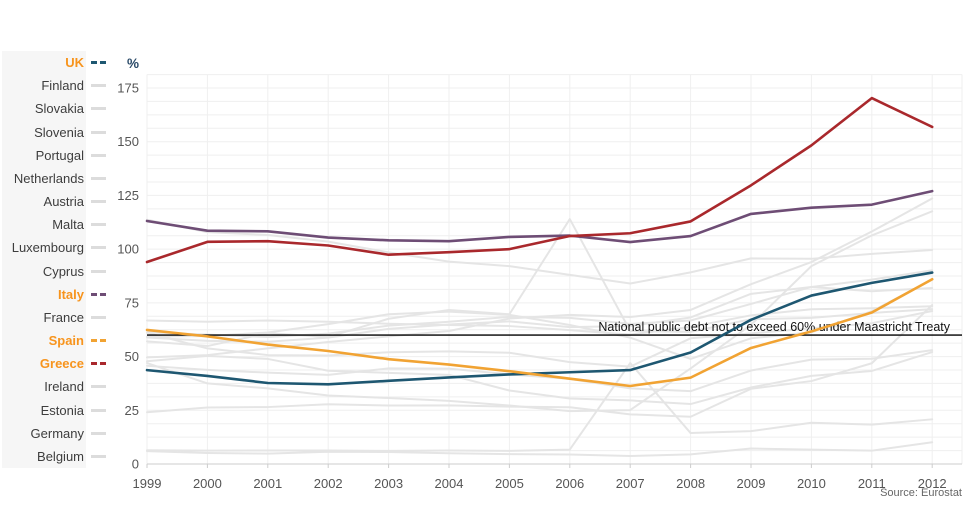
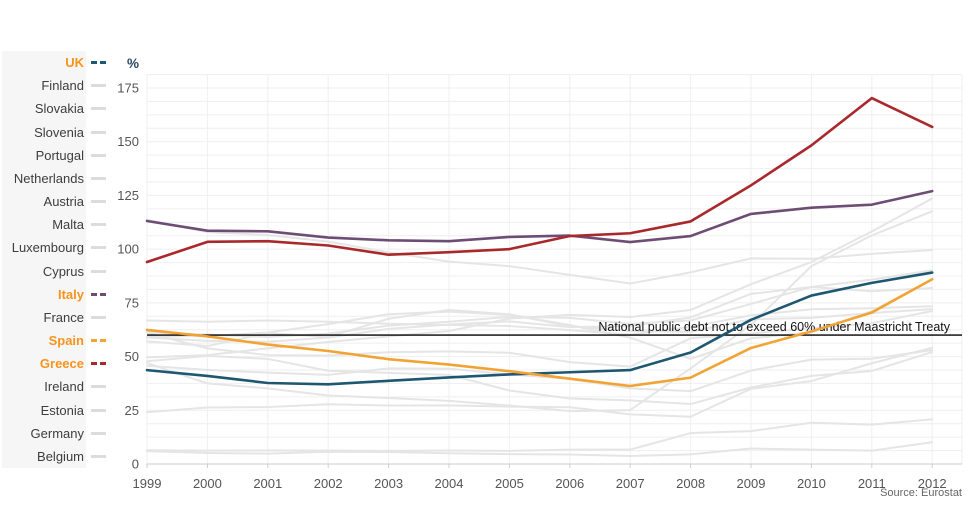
Malta/2006: 114 -> 64
Luxembourg/2007: 47 -> 7
Slovenia/2012: 74 -> 54
